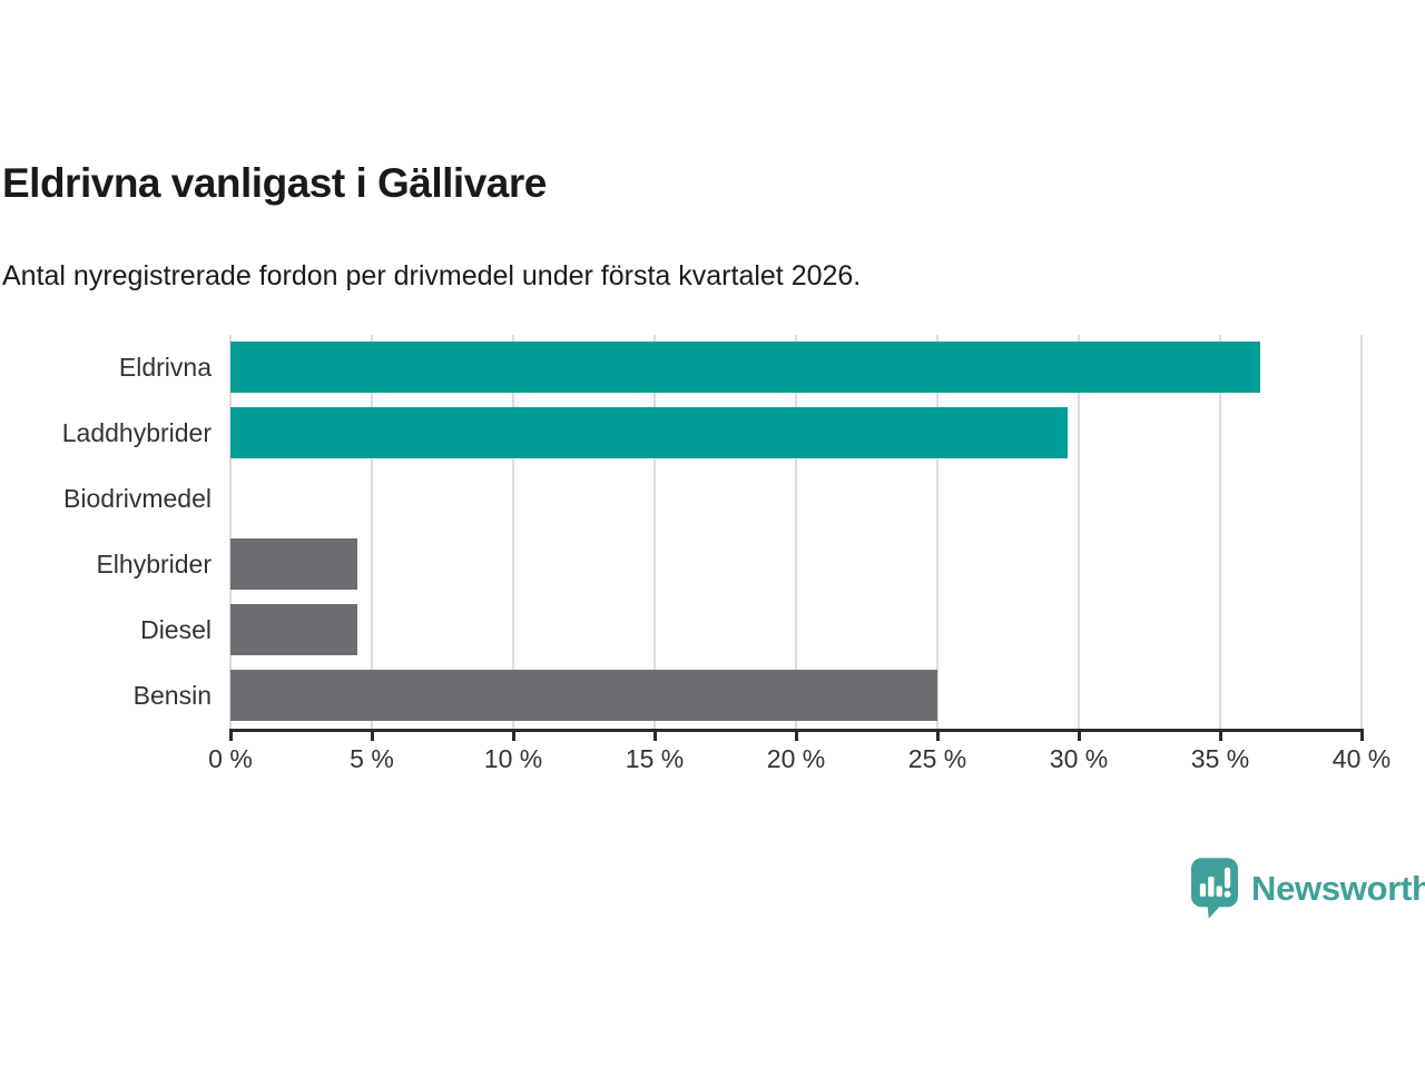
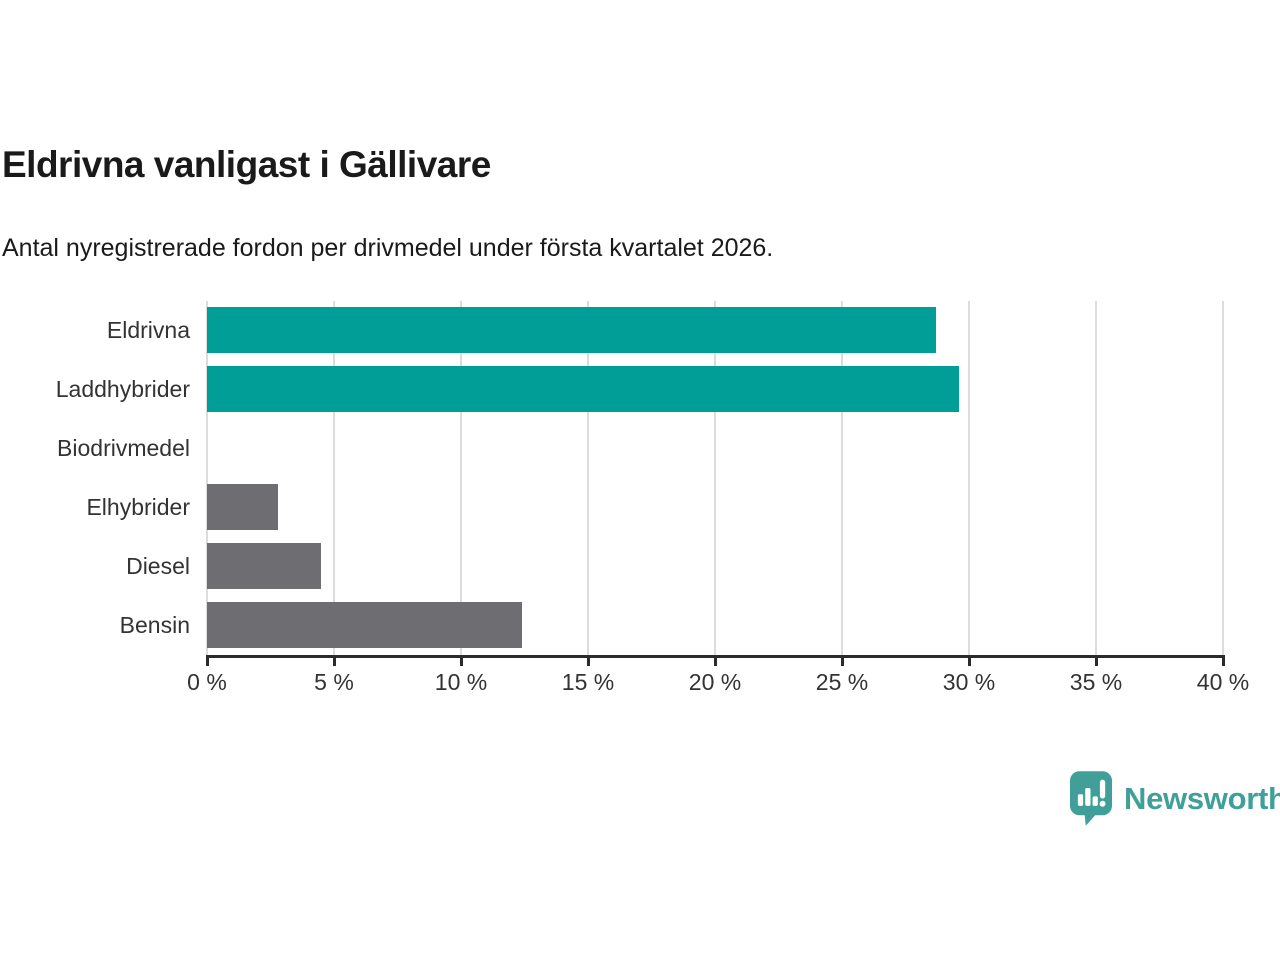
Eldrivna: 36.4% -> 28.7%
Elhybrider: 4.5% -> 2.8%
Bensin: 25.0% -> 12.4%
